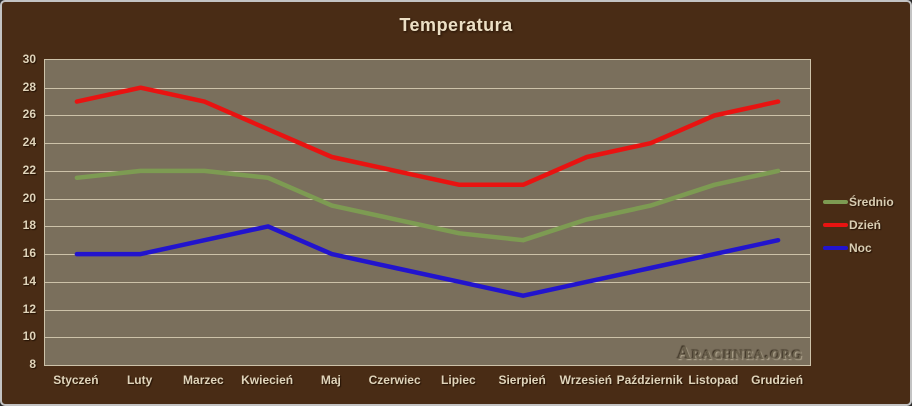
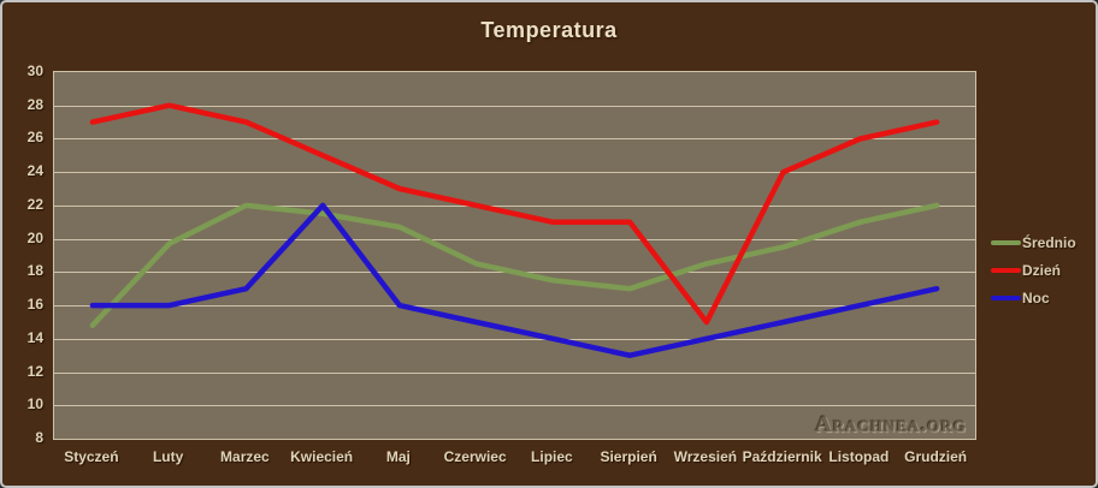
Średnio/Styczeń: 21.5 -> 14.8
Średnio/Luty: 22.0 -> 19.7
Noc/Kwiecień: 18 -> 22
Średnio/Maj: 19.5 -> 20.7
Dzień/Wrzesień: 23 -> 15
